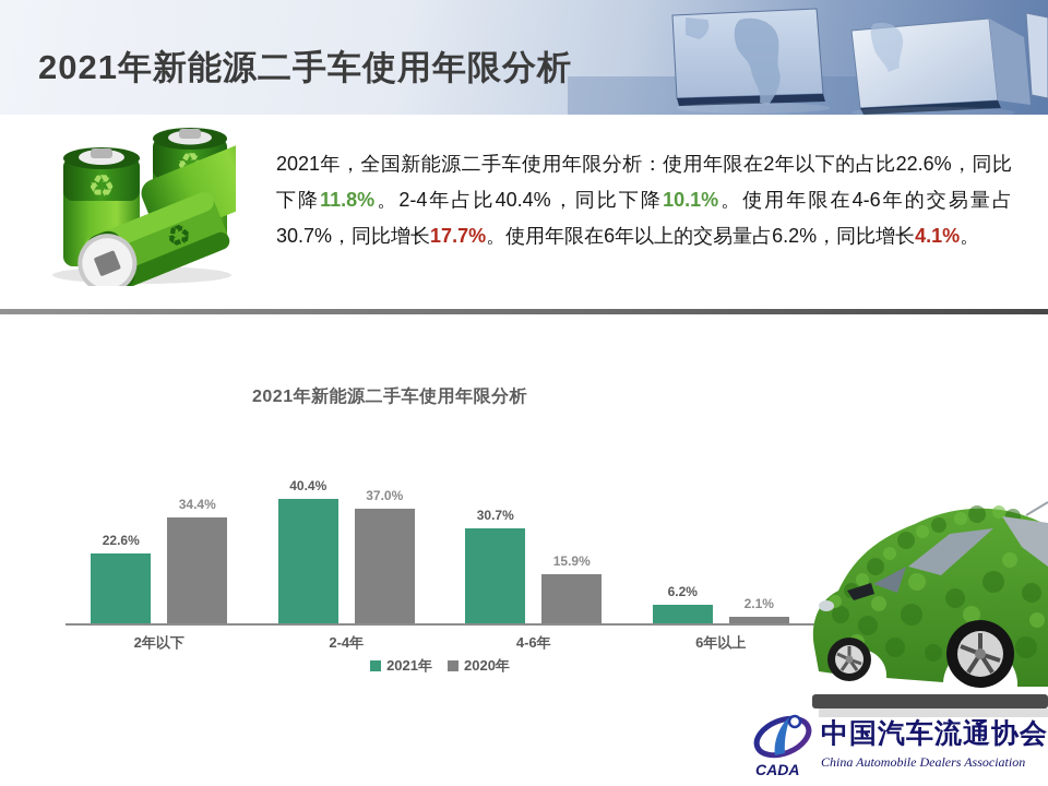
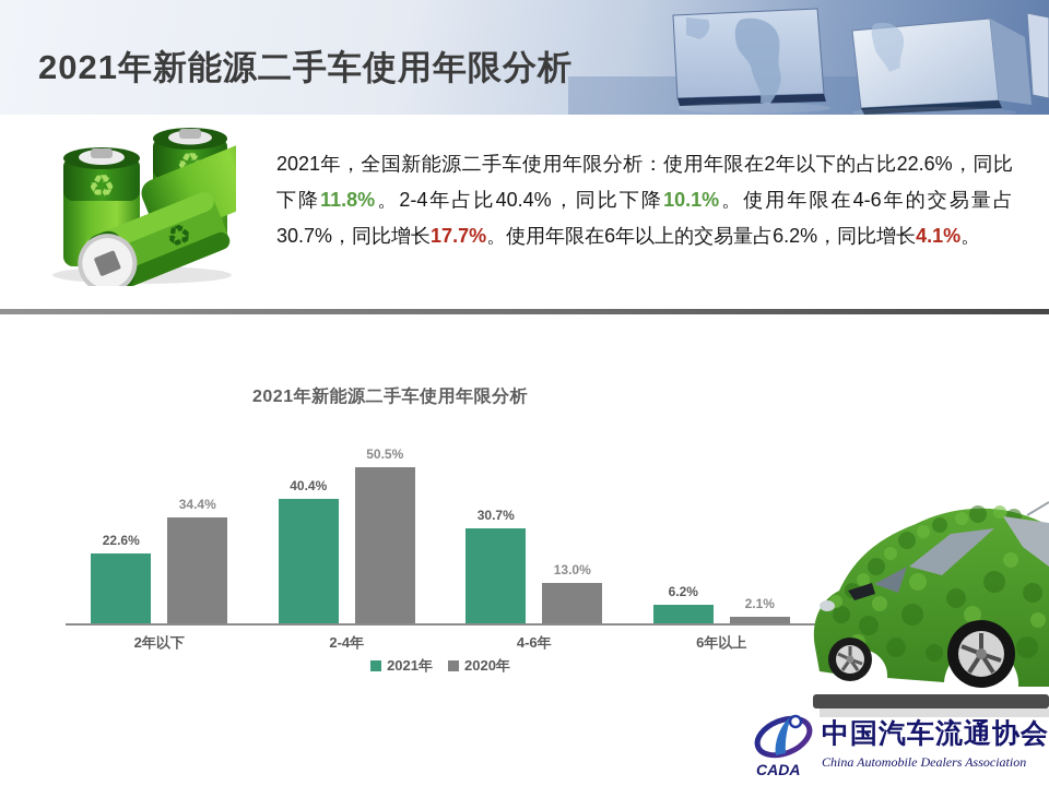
2020年/2-4年: 37.0% -> 50.5%
2020年/4-6年: 15.9% -> 13.0%
